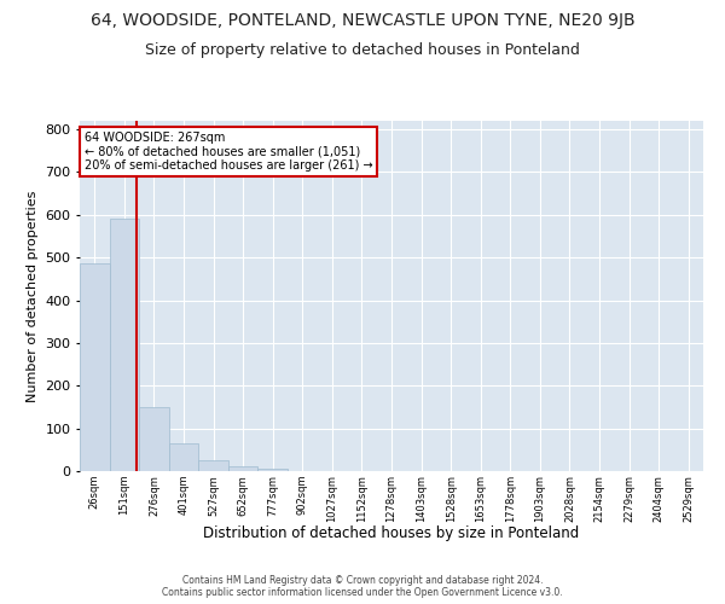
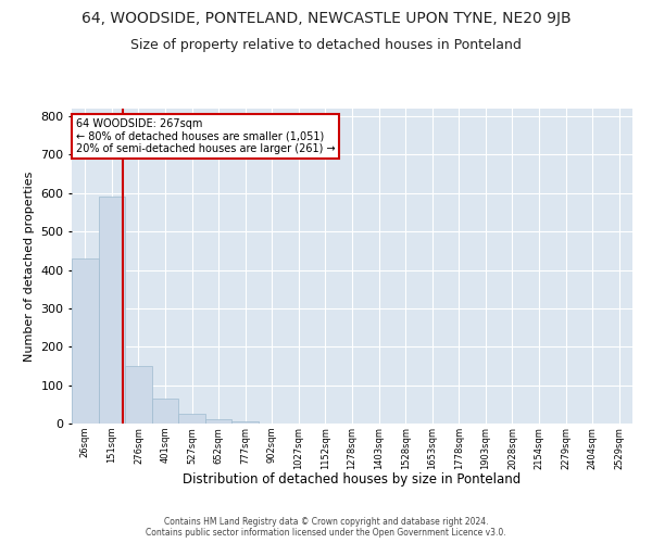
26sqm: 485 -> 430
